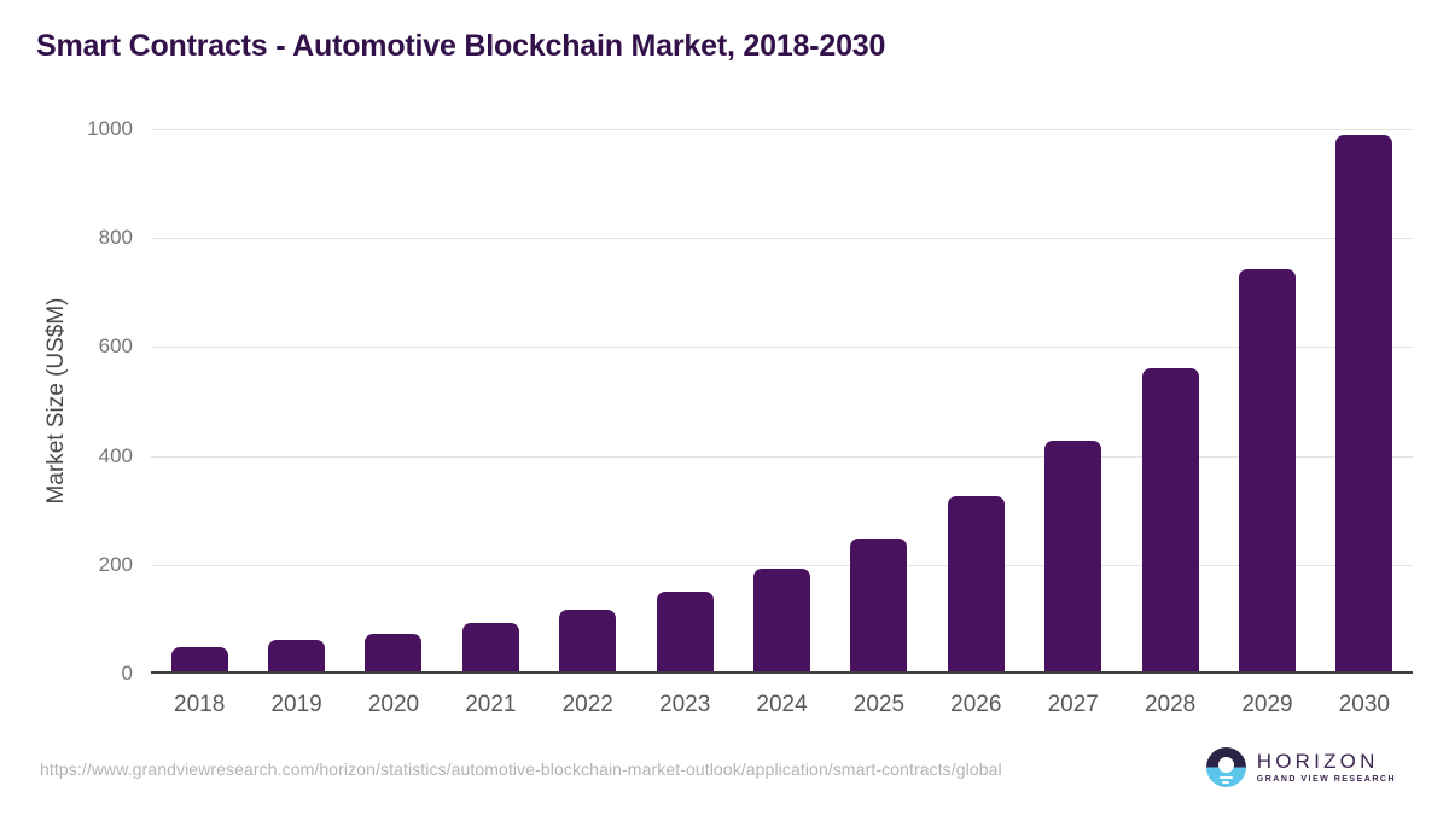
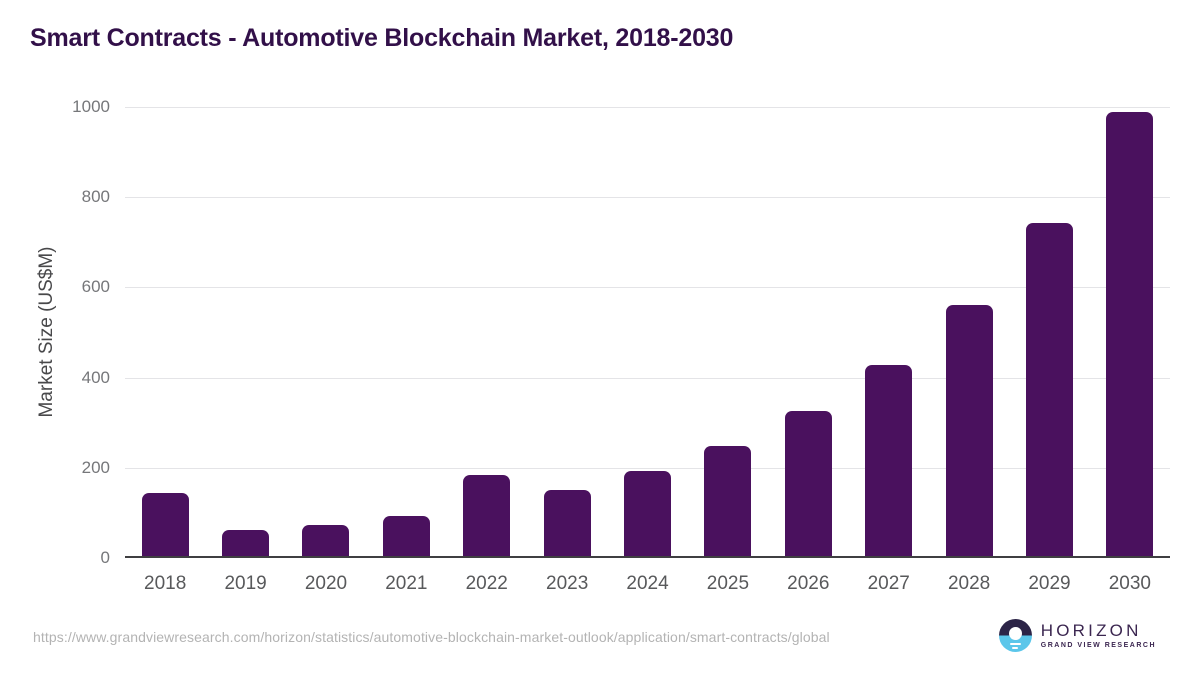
2018: 40 -> 140
2022: 110 -> 180
